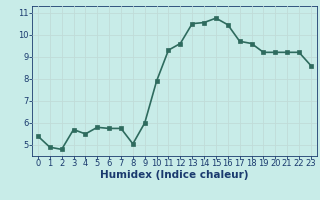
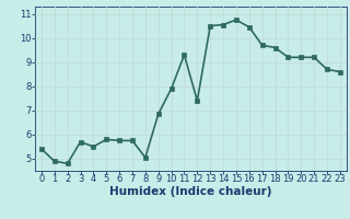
9: 6.00 -> 6.85
12: 9.60 -> 7.40
22: 9.20 -> 8.70
